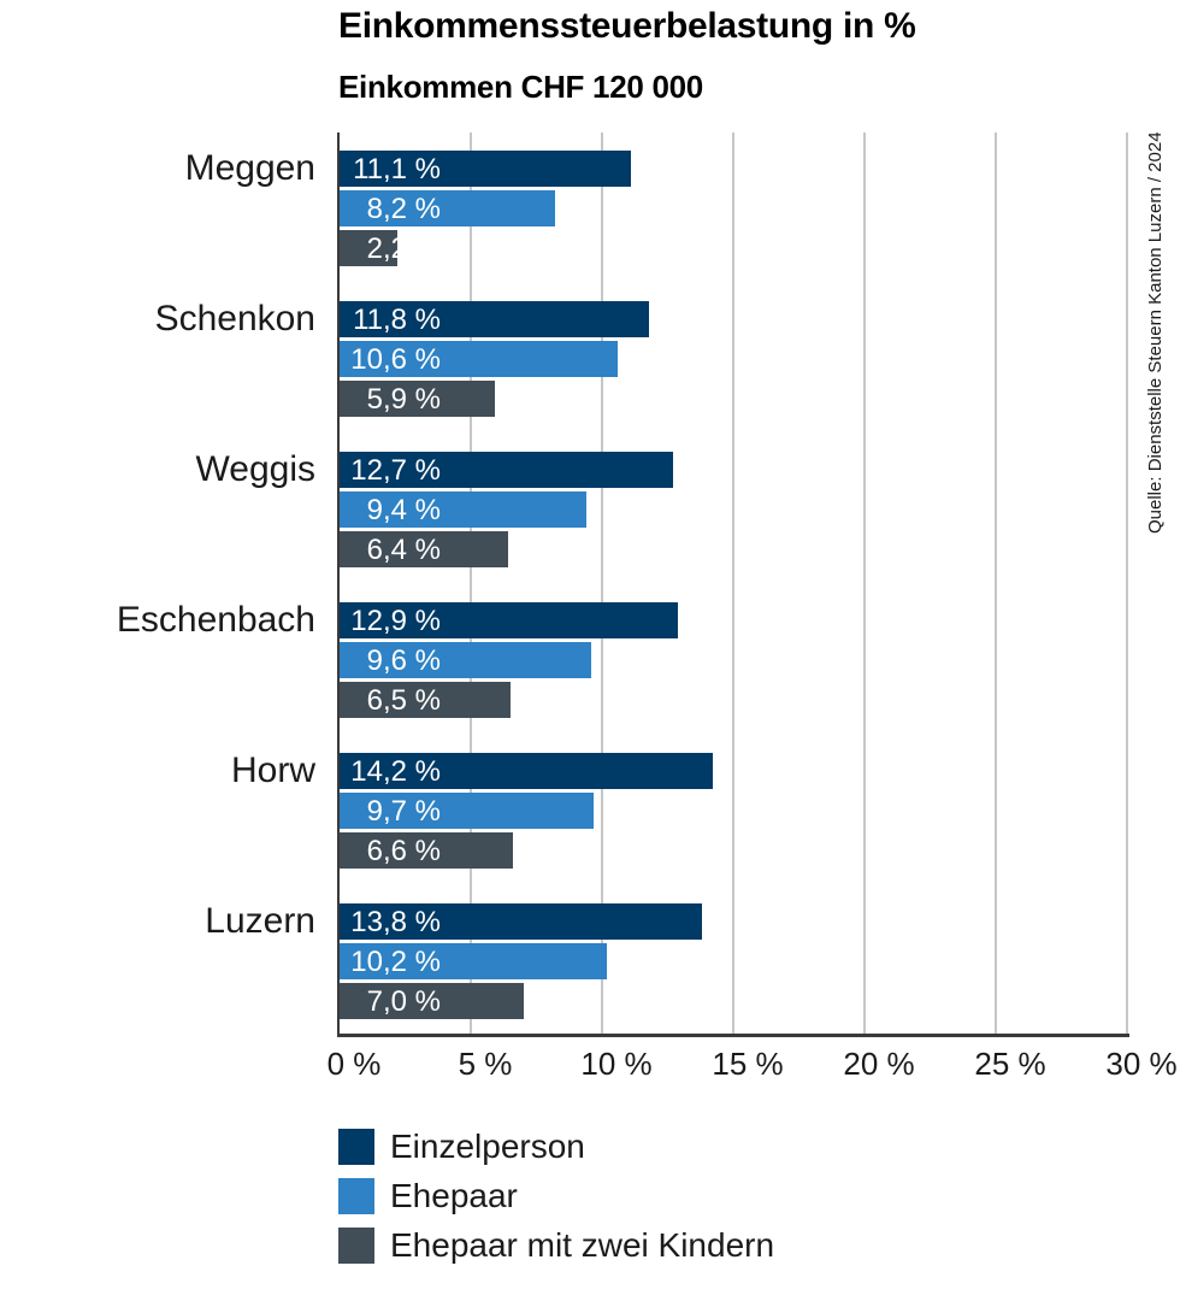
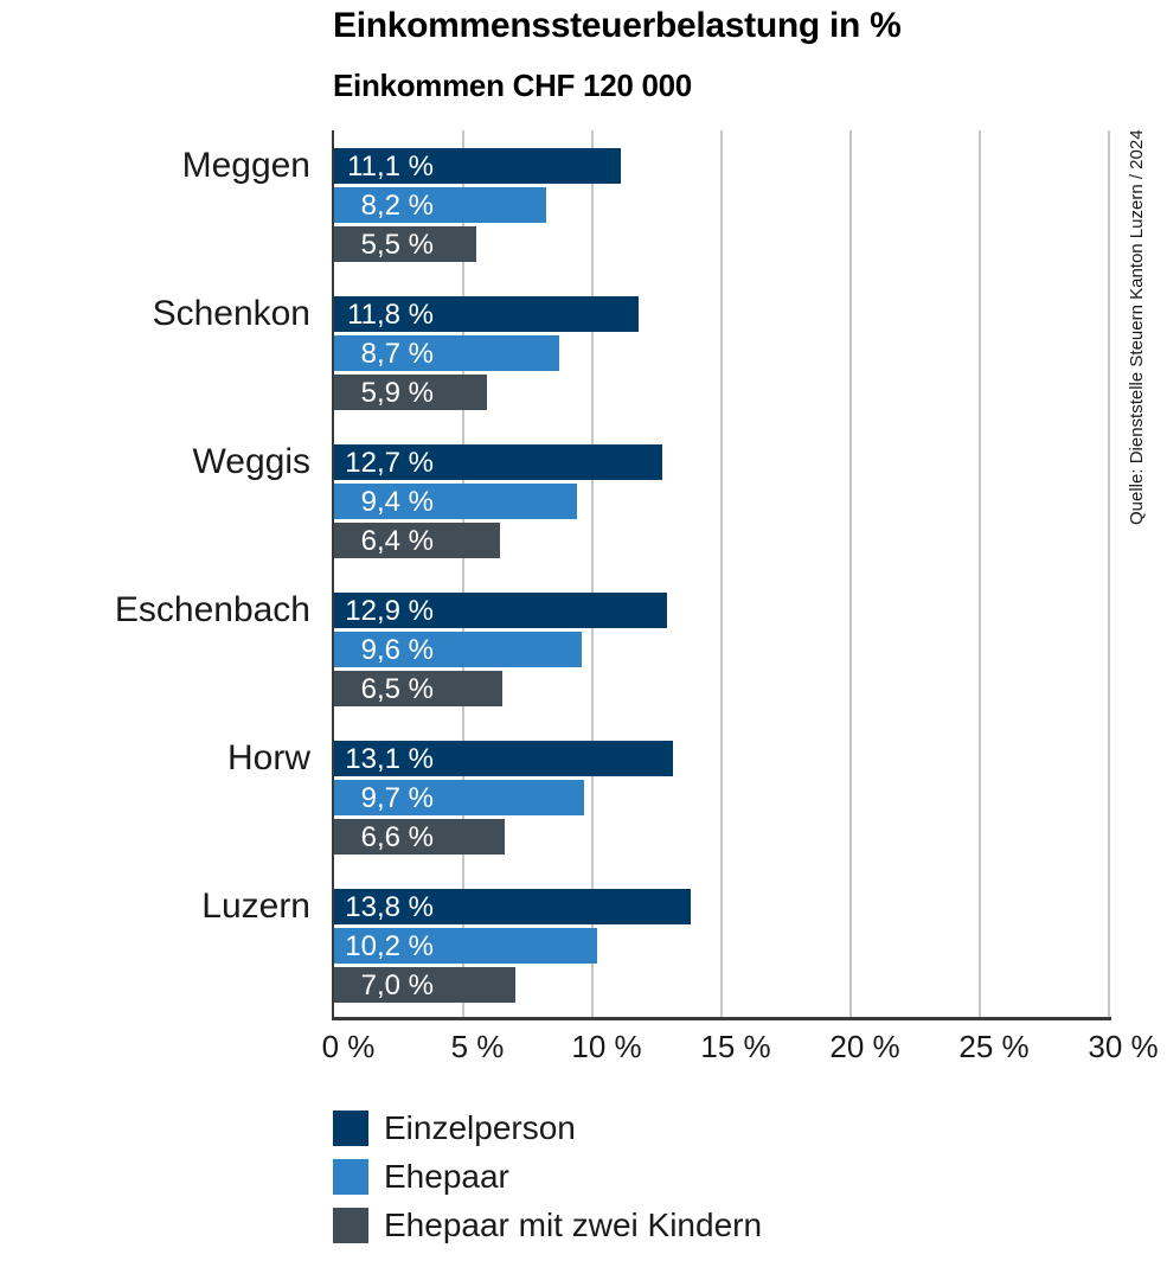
Ehepaar mit zwei Kindern/Meggen: 2,2 -> 5,5
Ehepaar/Schenkon: 10,6 -> 8,7
Einzelperson/Horw: 14,2 -> 13,1
